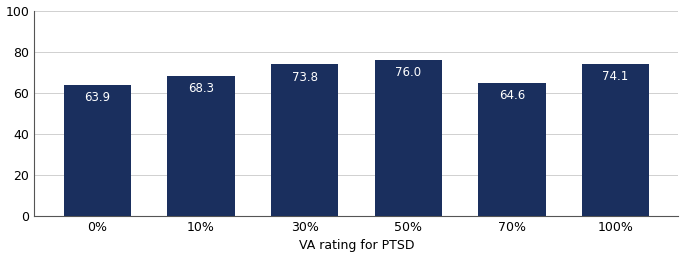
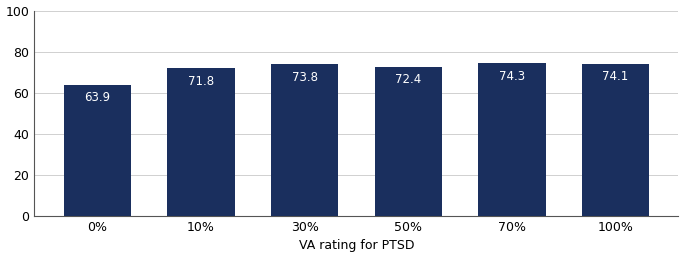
10%: 68.3 -> 71.8
50%: 76.0 -> 72.4
70%: 64.6 -> 74.3
